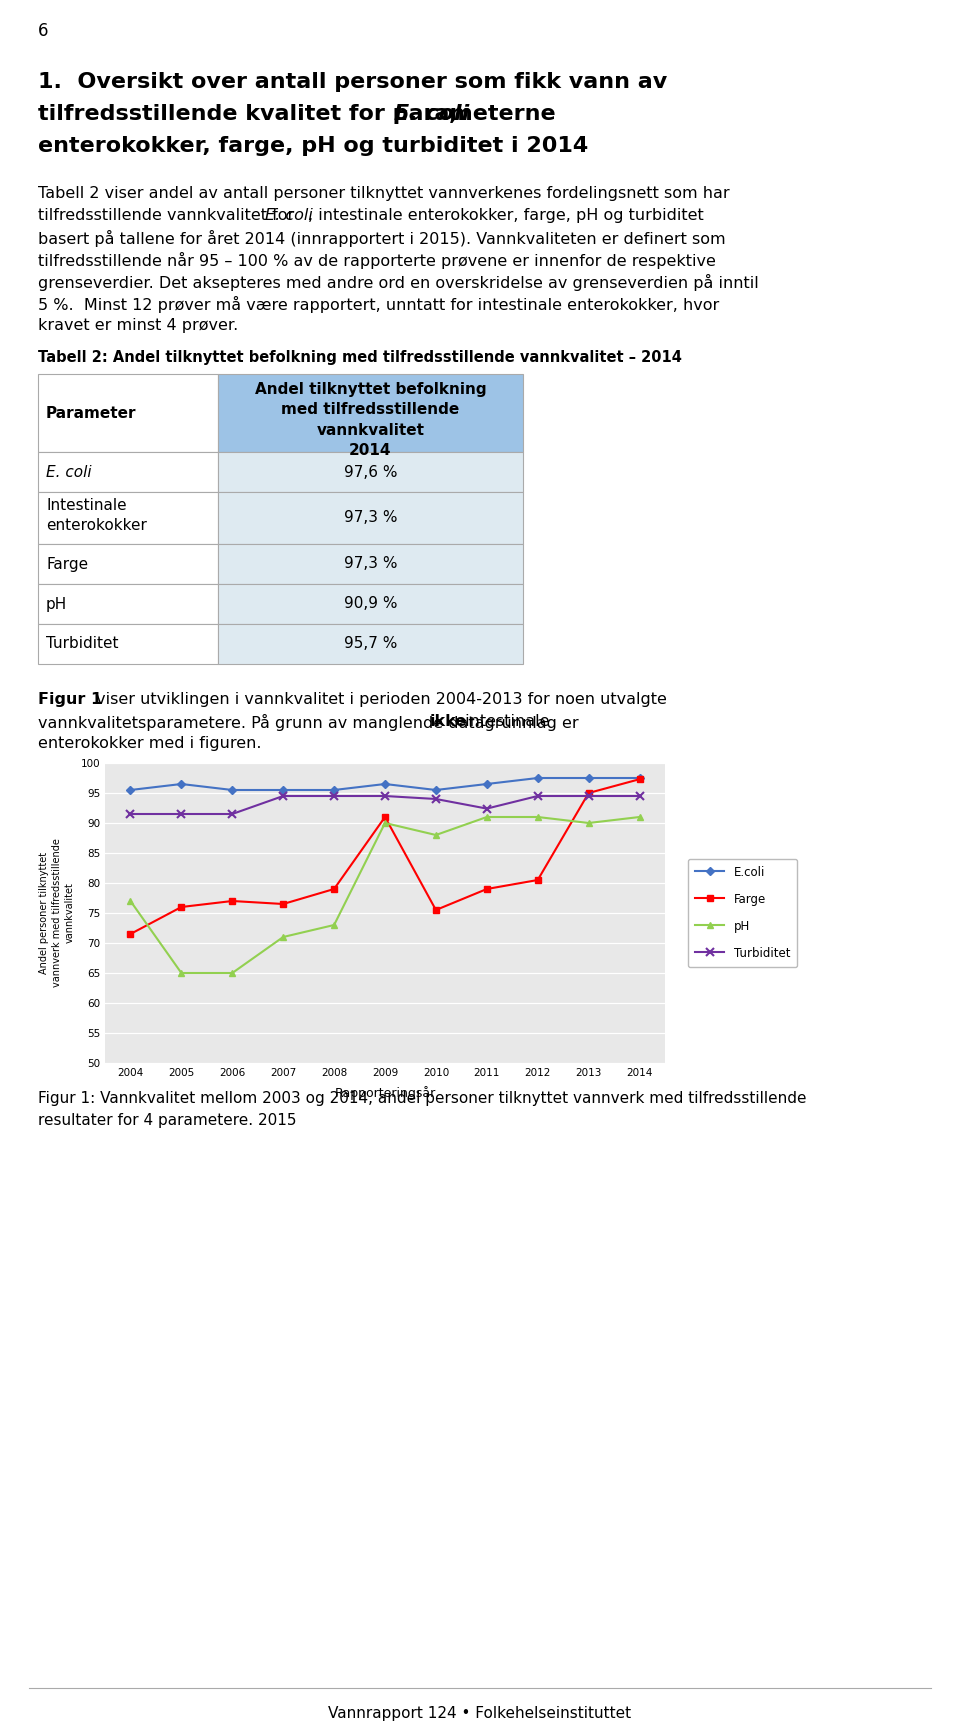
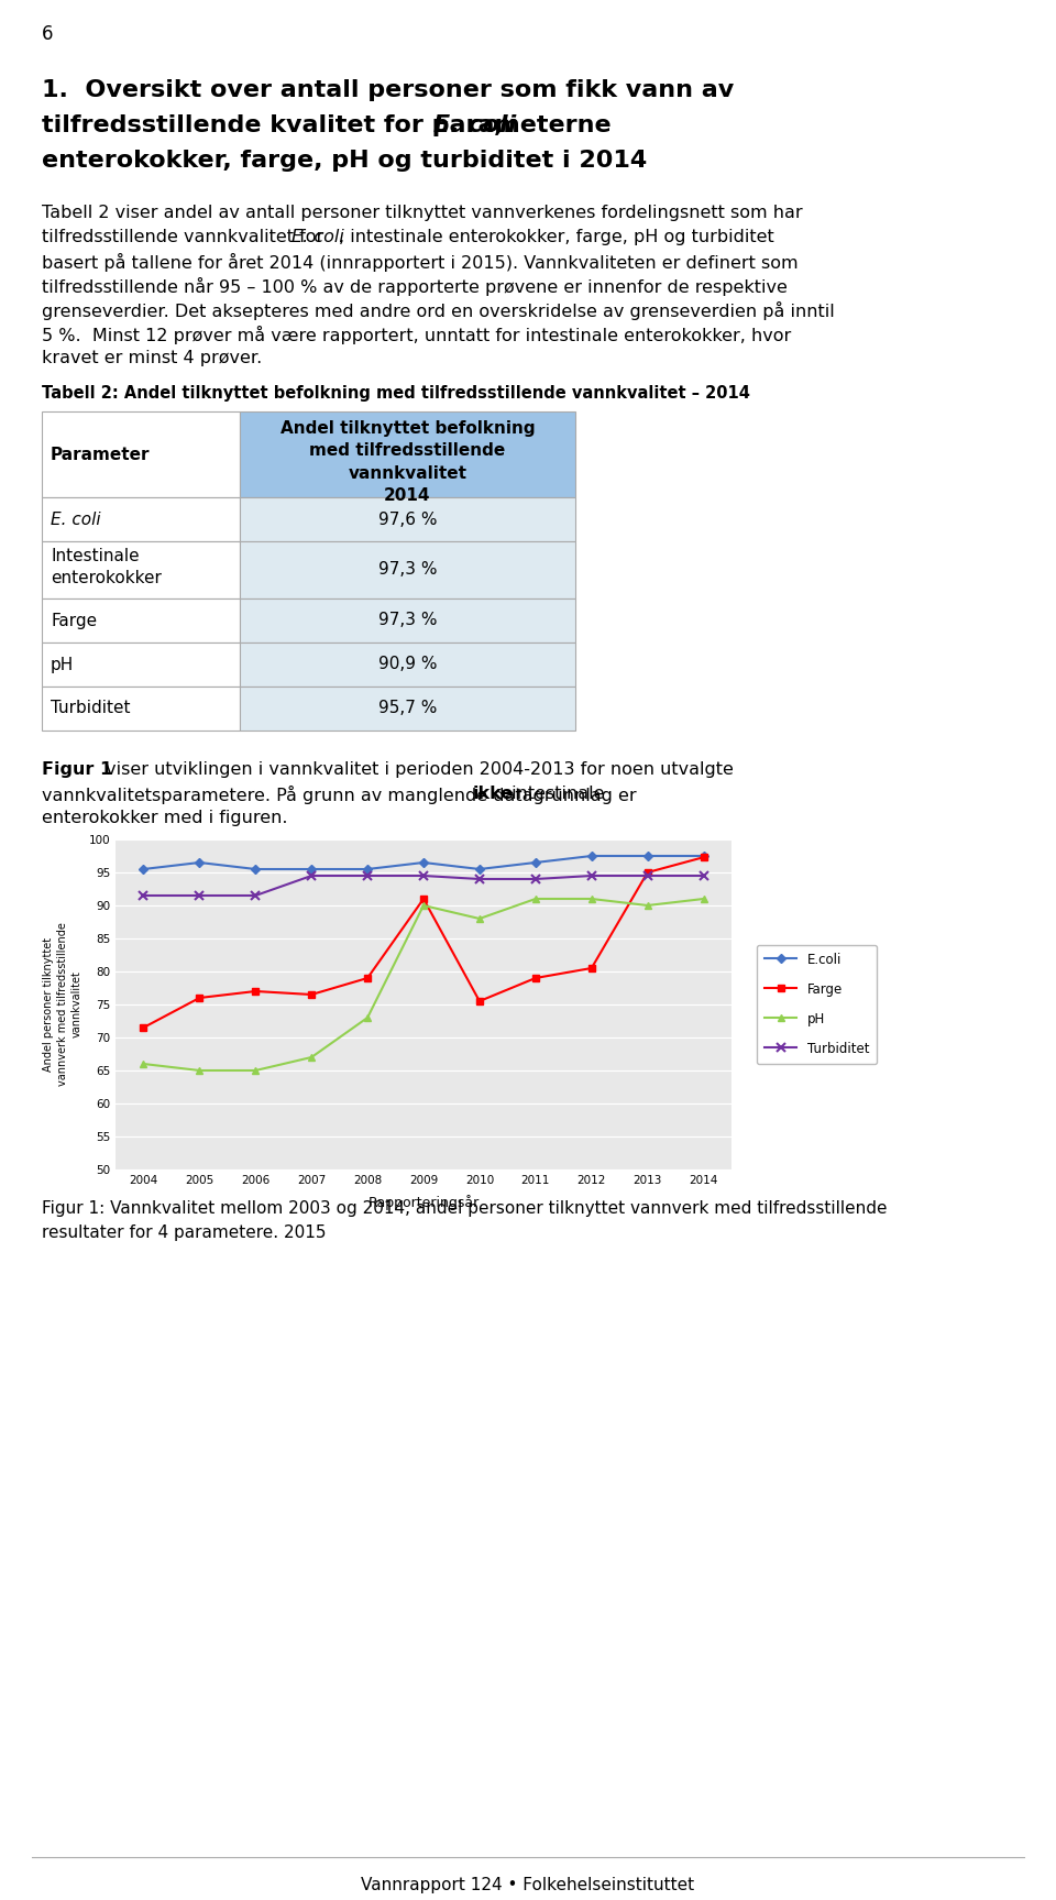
pH/2004: 77 -> 66
pH/2007: 71 -> 67
Turbiditet/2011: 92.4 -> 94.0
